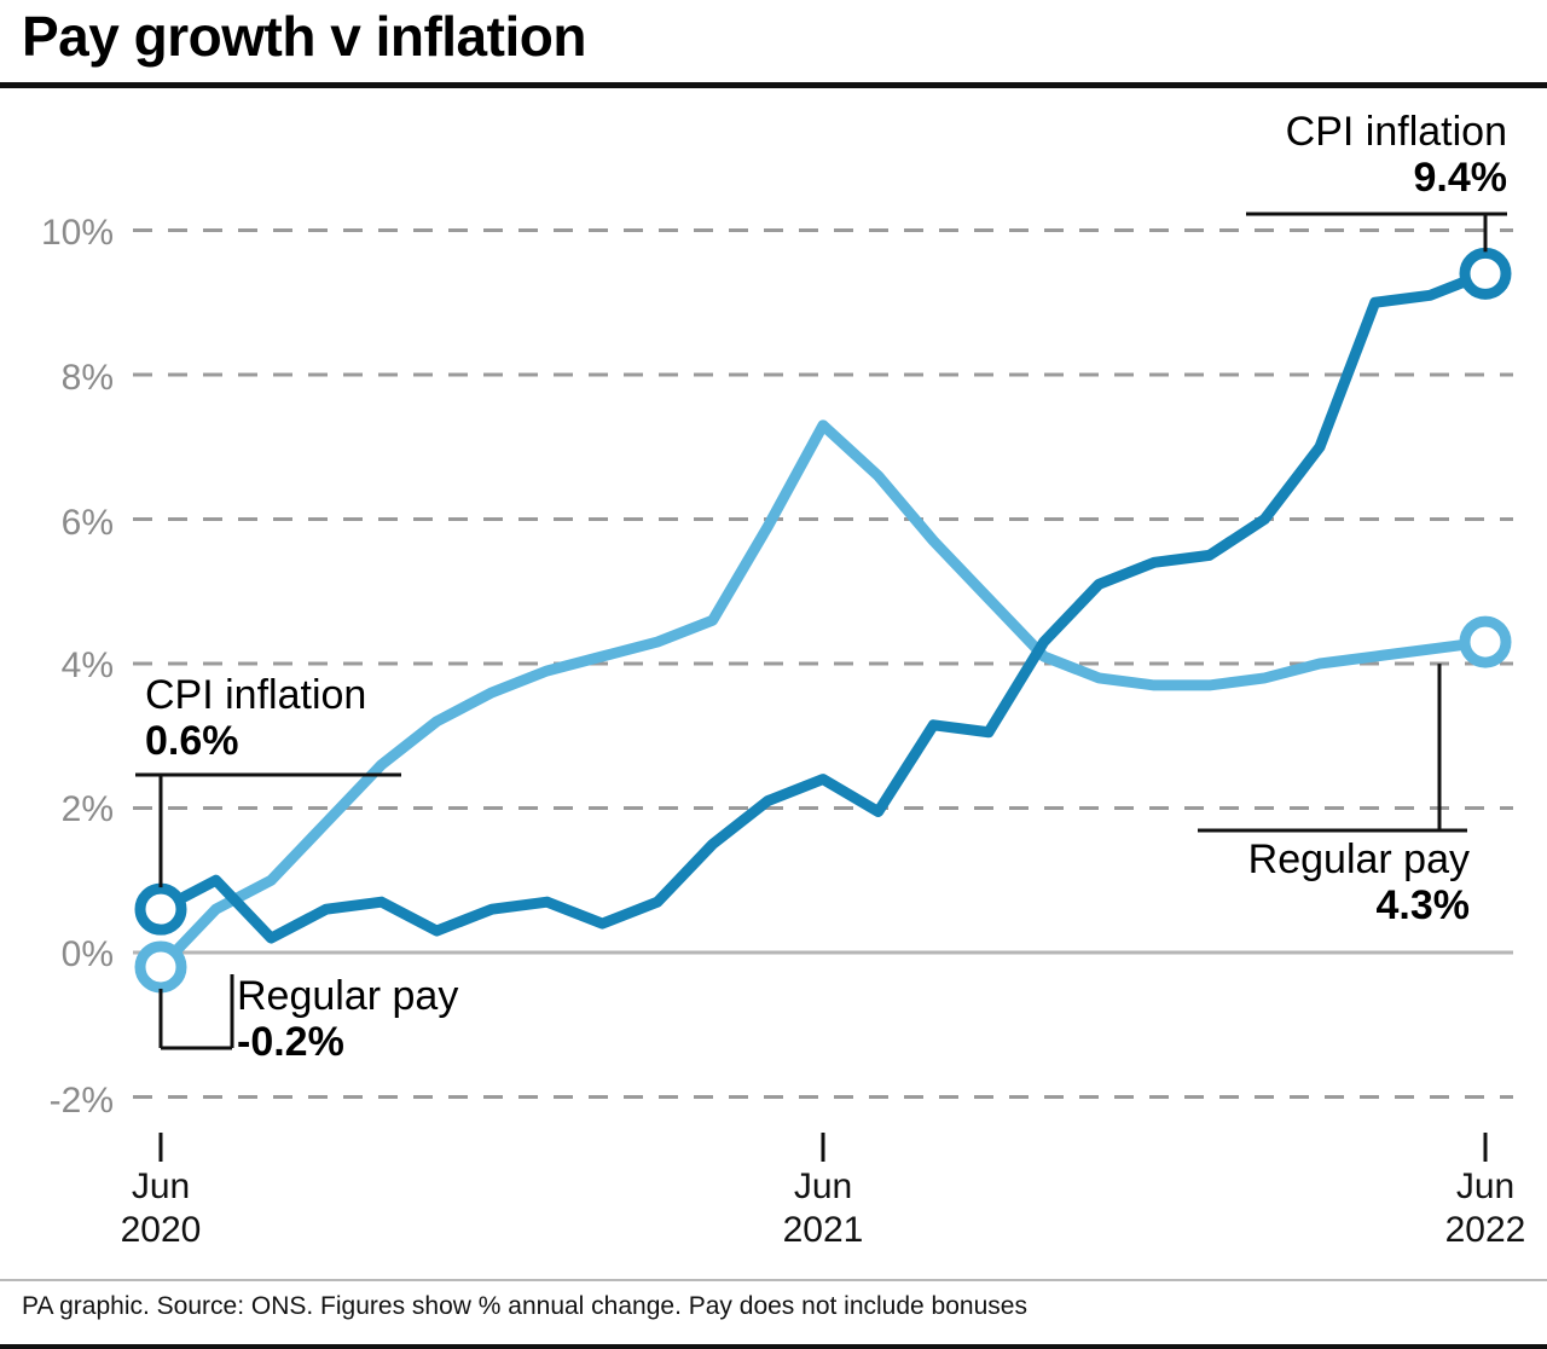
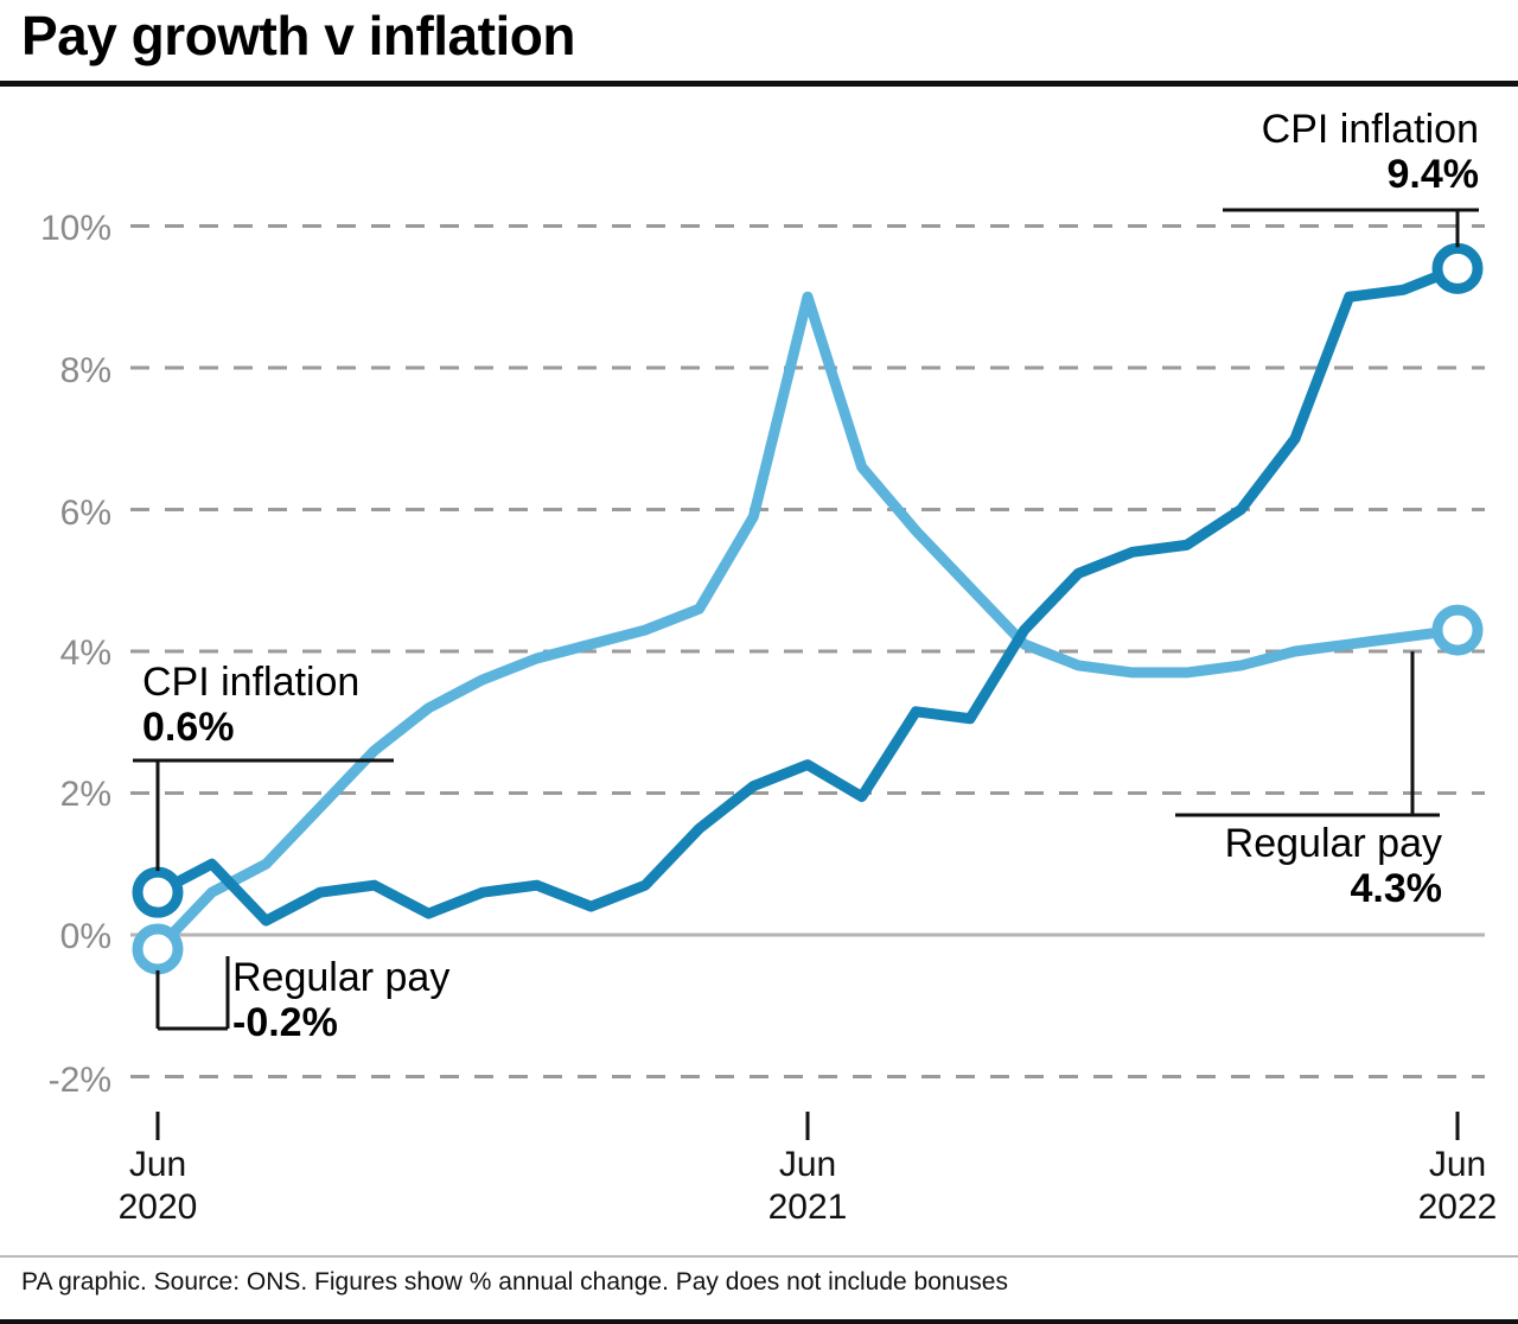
CPI inflation/Jun 2021: 7.3% -> 9.0%
